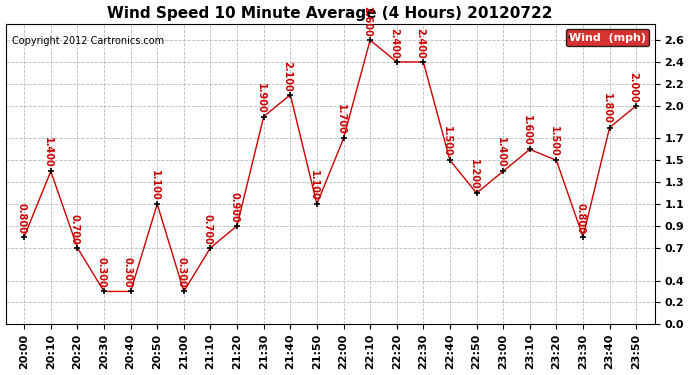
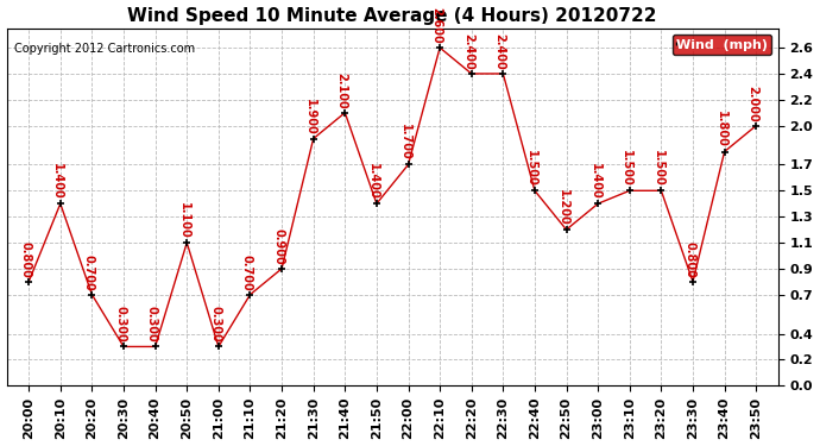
21:50: 1.100 -> 1.400
23:10: 1.600 -> 1.500
